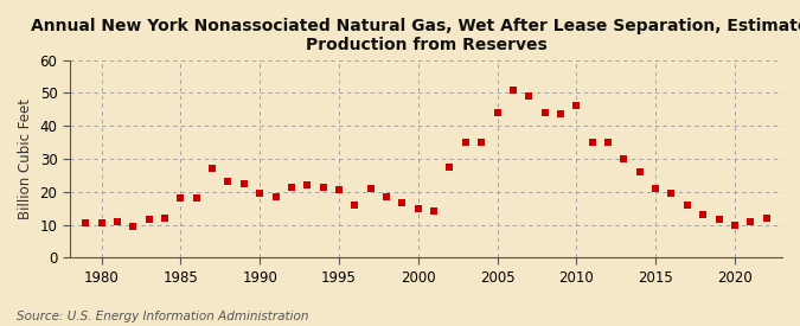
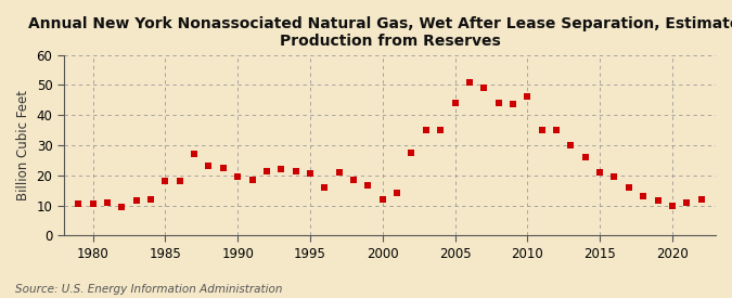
2000: 15.0 -> 12.0
